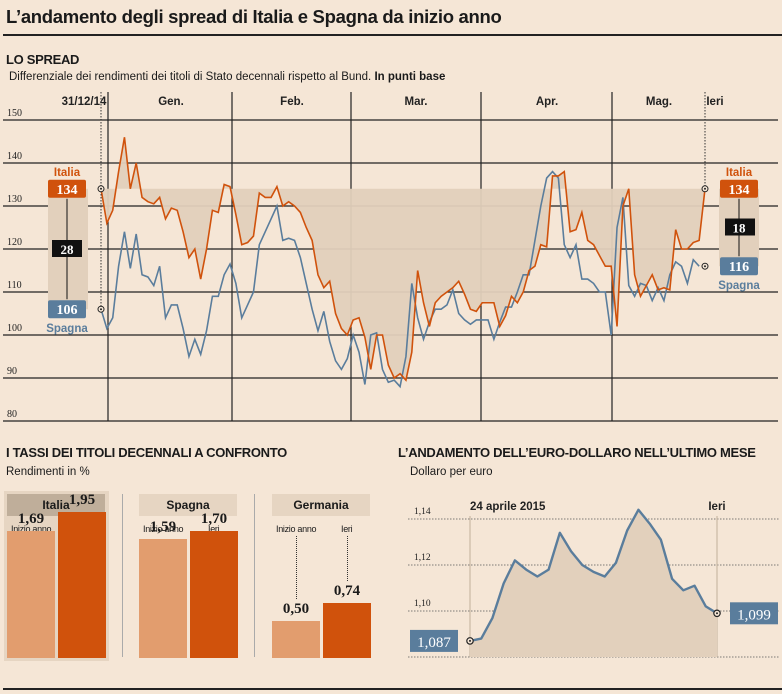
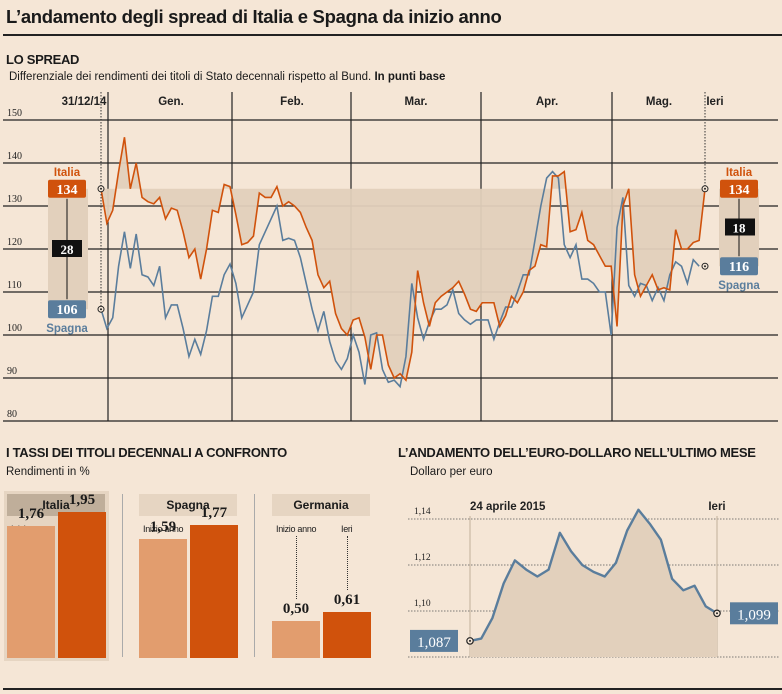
I TASSI DEI TITOLI DECENNALI A CONFRONTO/Inizio anno/Italia: 1,69 -> 1,76
I TASSI DEI TITOLI DECENNALI A CONFRONTO/Ieri/Spagna: 1,70 -> 1,77
I TASSI DEI TITOLI DECENNALI A CONFRONTO/Ieri/Germania: 0,74 -> 0,61
